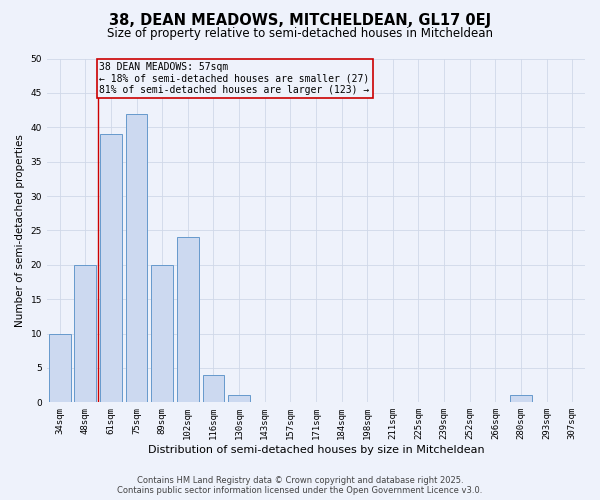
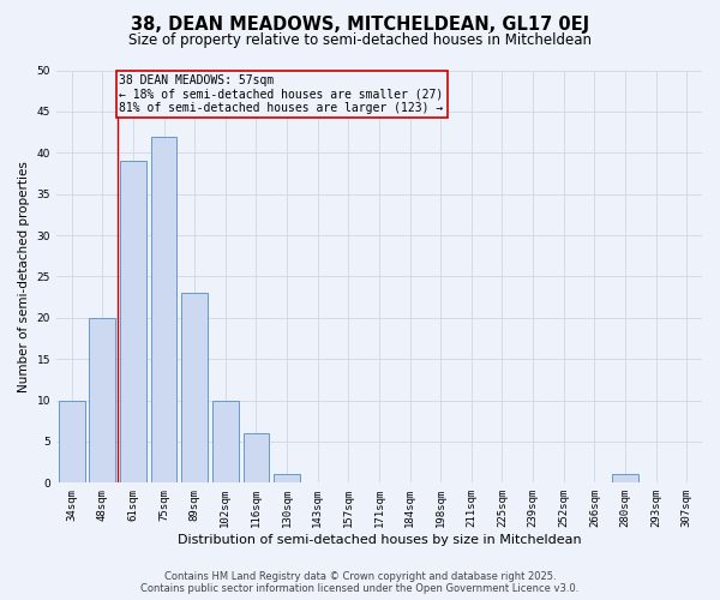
89sqm: 20 -> 23
102sqm: 24 -> 10
116sqm: 4 -> 6
